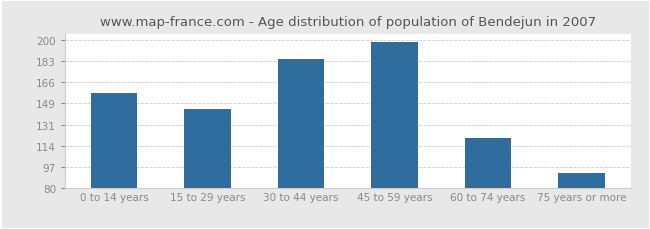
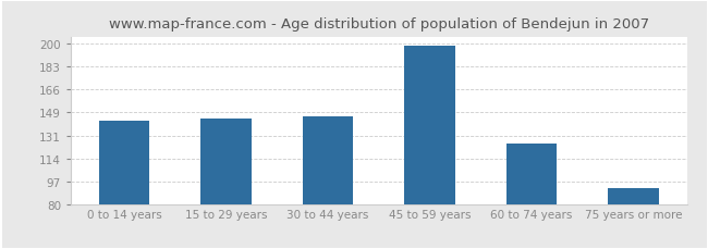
0 to 14 years: 157 -> 142
30 to 44 years: 184 -> 145
60 to 74 years: 120 -> 125
